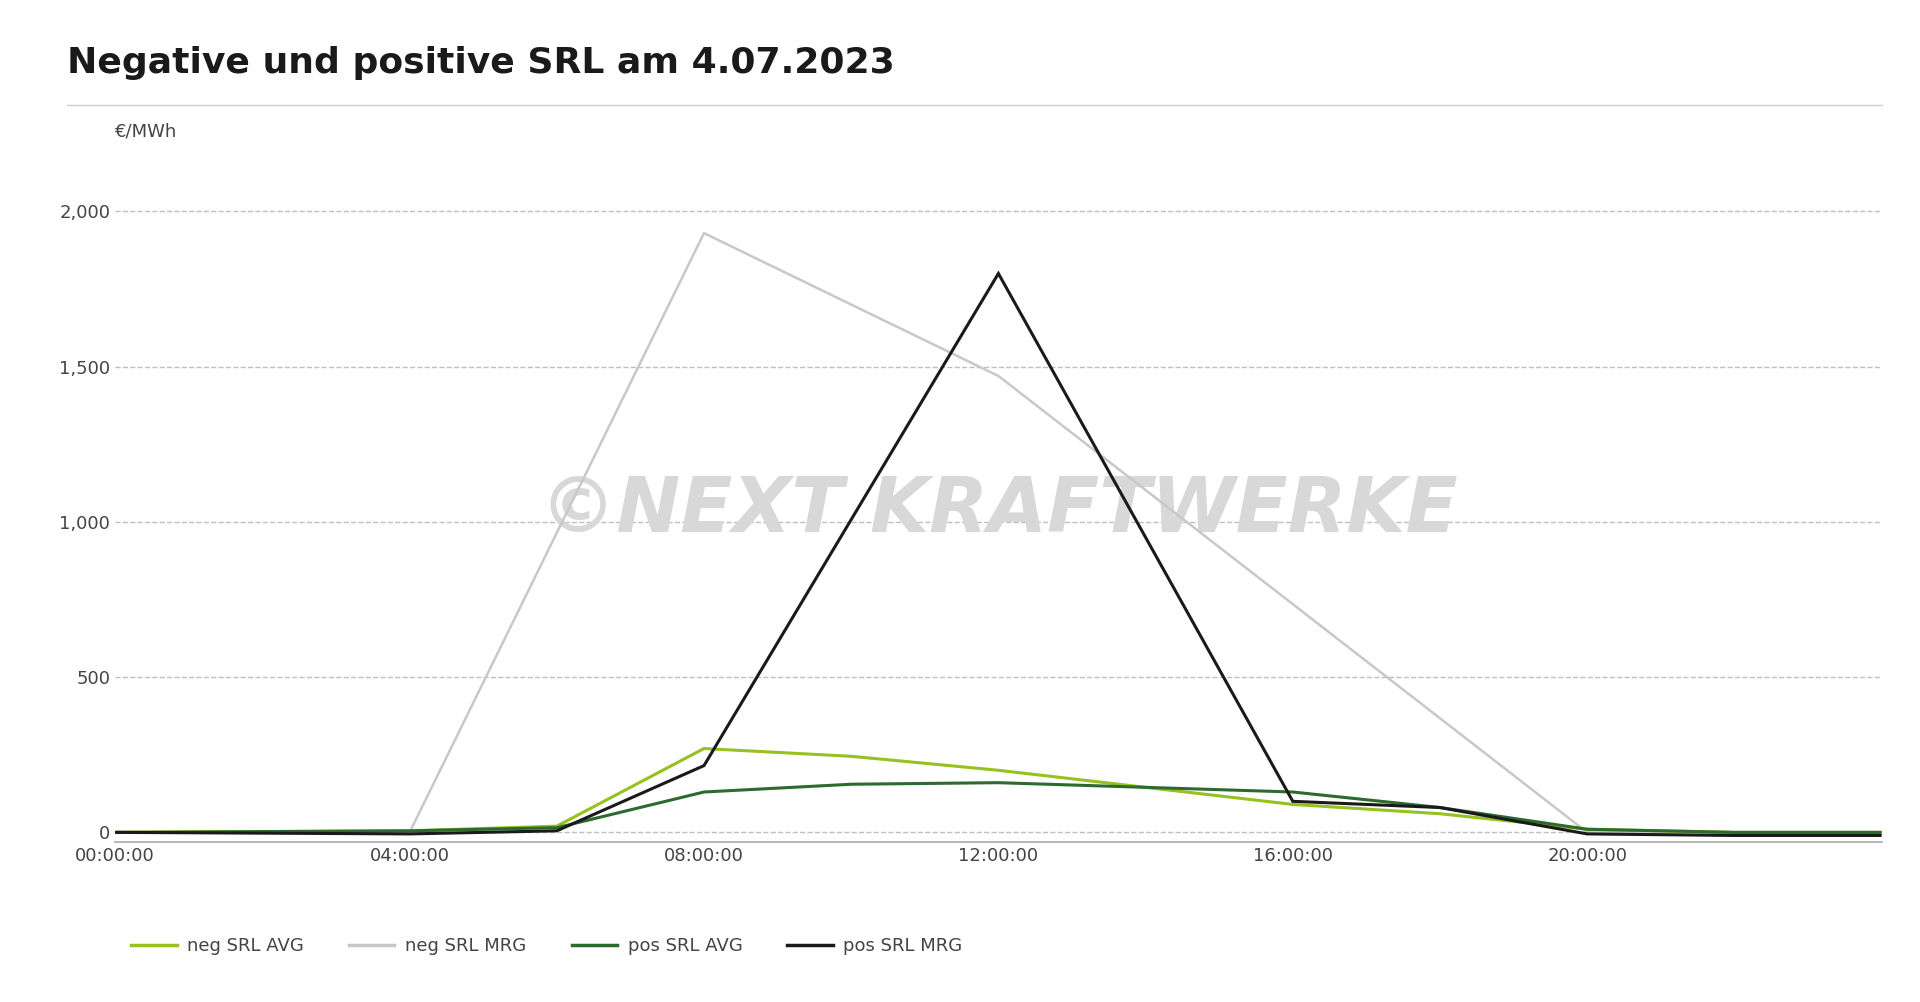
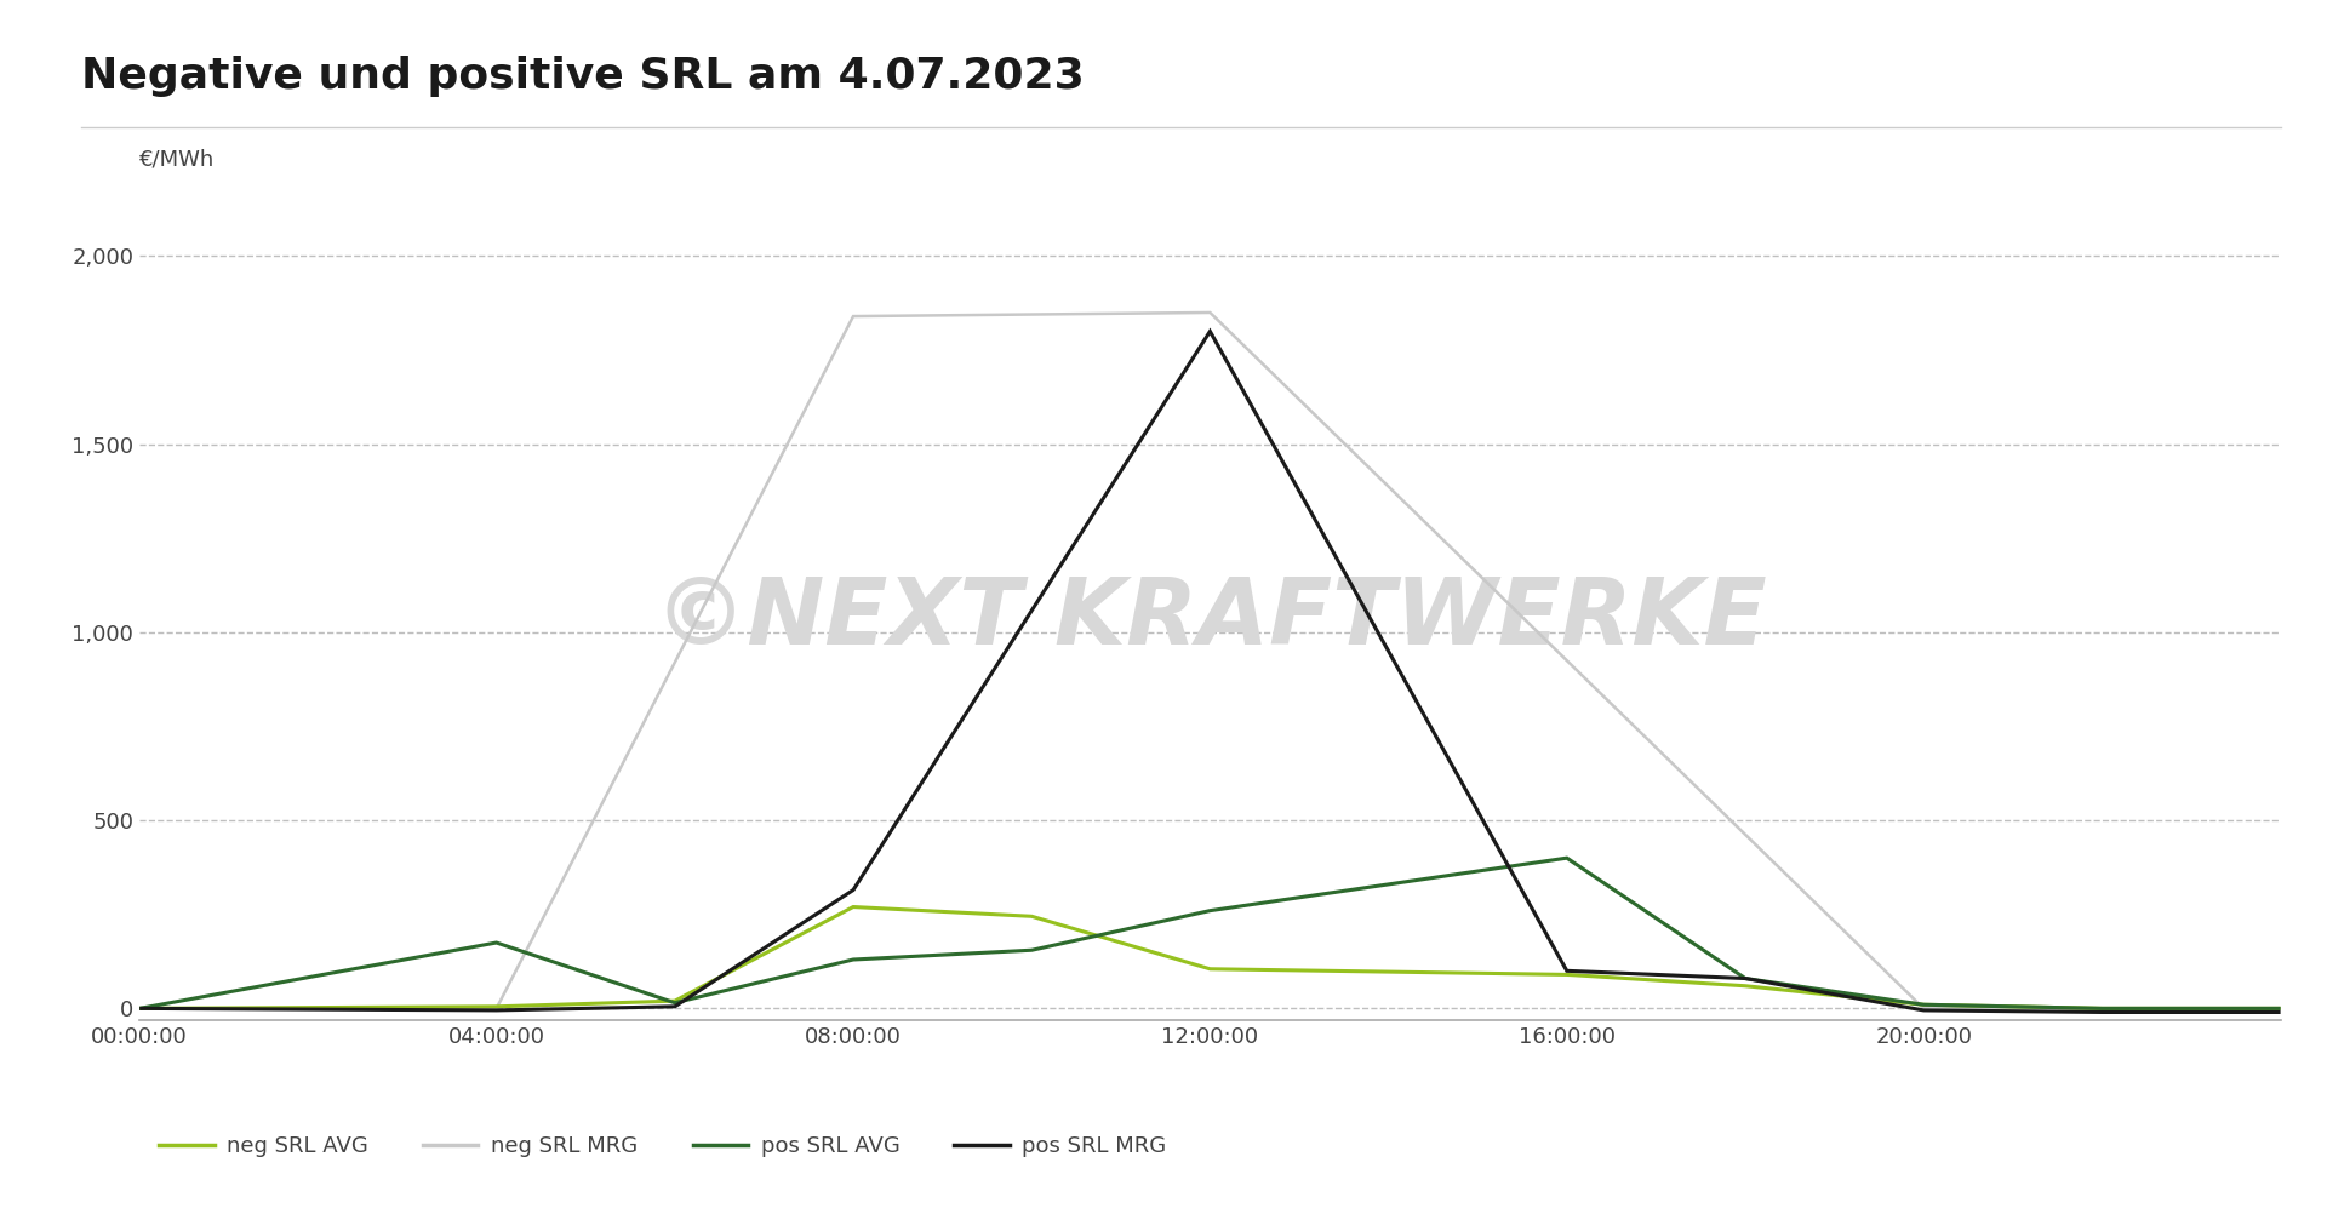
pos SRL AVG/04:00:00: 5 -> 175
neg SRL MRG/08:00:00: 1,930 -> 1,840
pos SRL MRG/08:00:00: 215 -> 315
neg SRL MRG/12:00:00: 1,470 -> 1,850
neg SRL AVG/12:00:00: 200 -> 105
pos SRL AVG/12:00:00: 160 -> 260
pos SRL AVG/16:00:00: 130 -> 400
